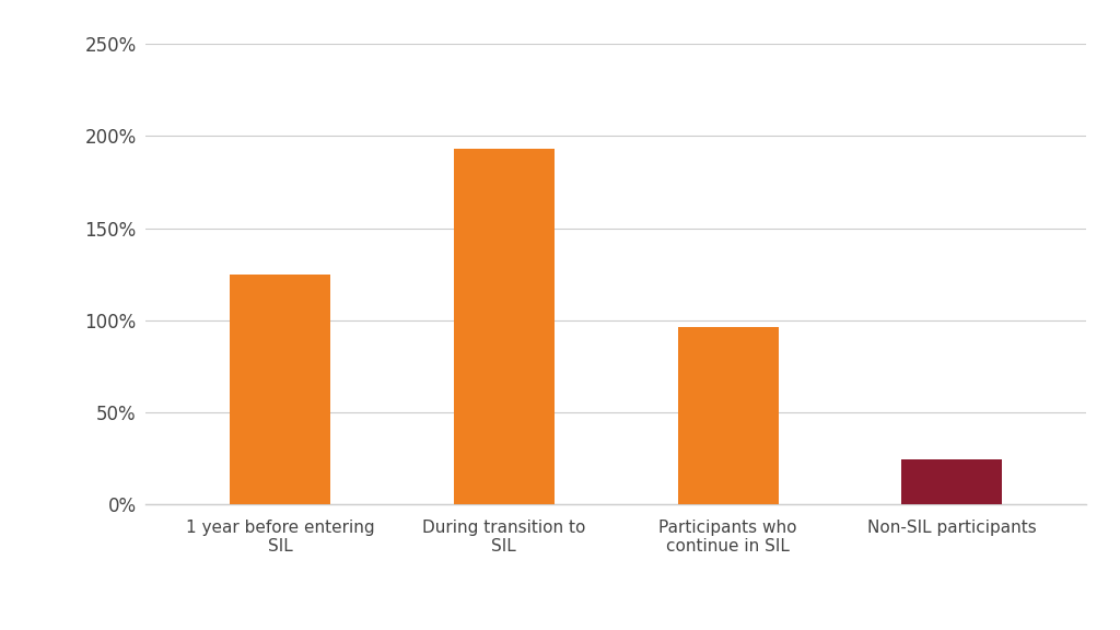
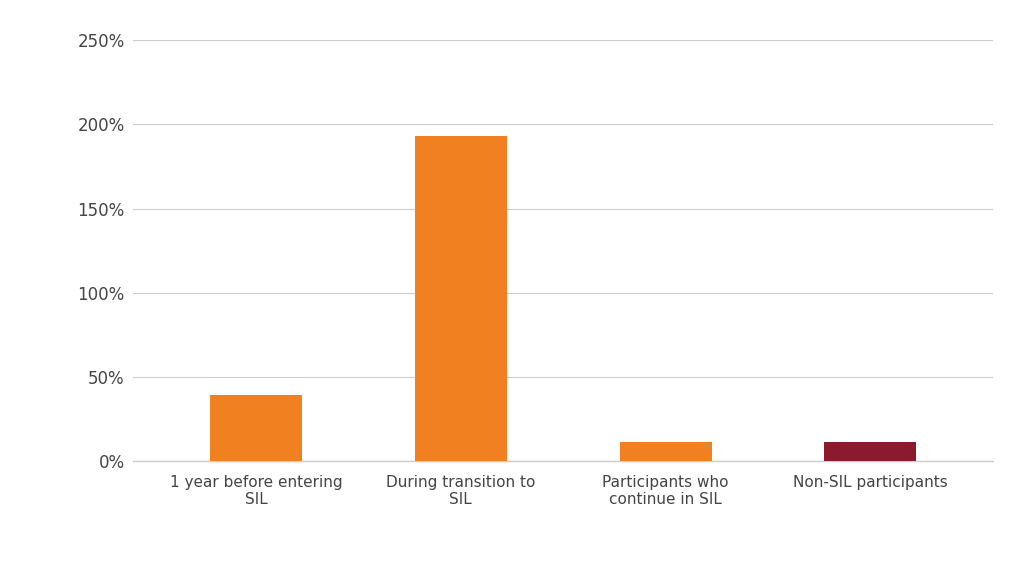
1 year before entering SIL: 125% -> 39%
Participants who continue in SIL: 96% -> 11%
Non-SIL participants: 24% -> 11%
